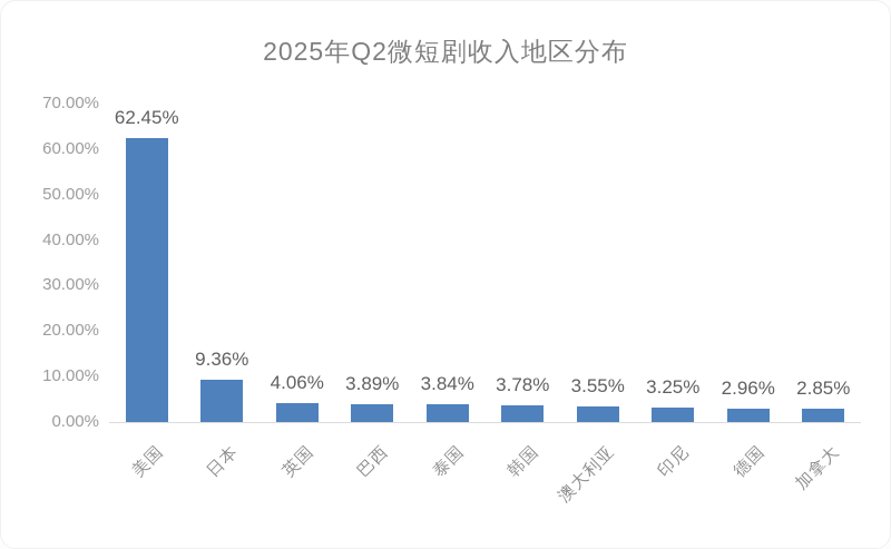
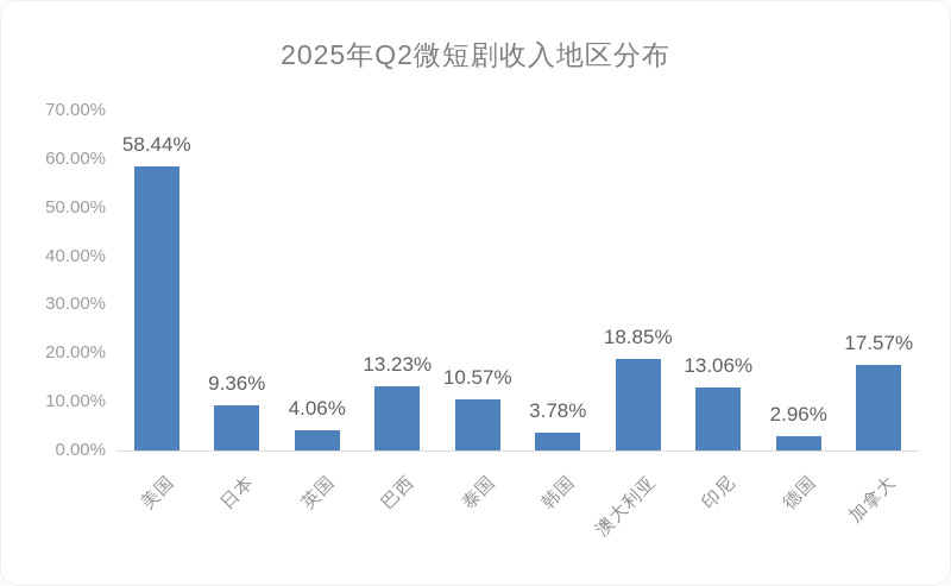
美国: 62.45% -> 58.44%
巴西: 3.89% -> 13.23%
泰国: 3.84% -> 10.57%
澳大利亚: 3.55% -> 18.85%
印尼: 3.25% -> 13.06%
加拿大: 2.85% -> 17.57%
